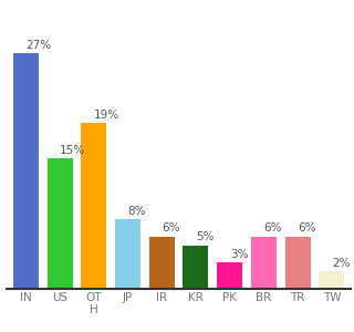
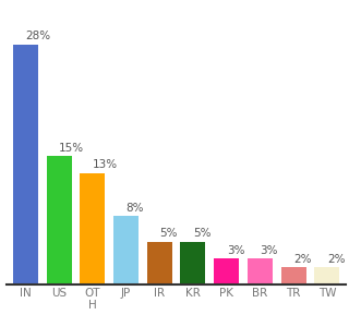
IN: 27% -> 28%
OT H: 19% -> 13%
IR: 6% -> 5%
BR: 6% -> 3%
TR: 6% -> 2%
